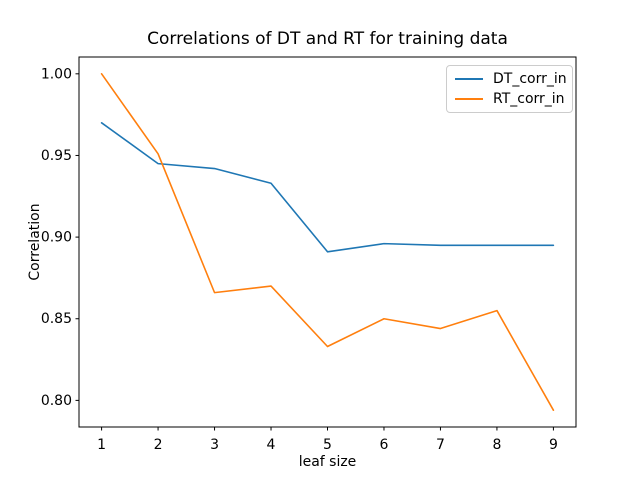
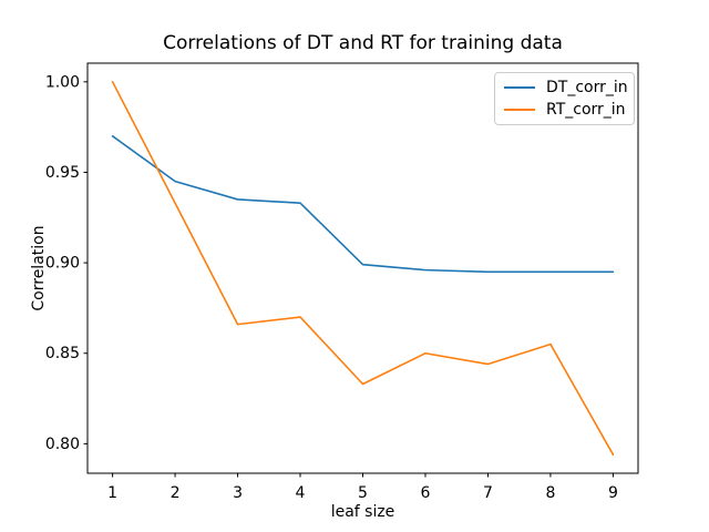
RT_corr_in/2: 0.951 -> 0.933
DT_corr_in/3: 0.942 -> 0.935
DT_corr_in/5: 0.891 -> 0.899
